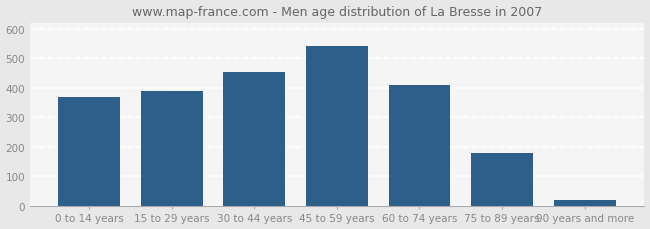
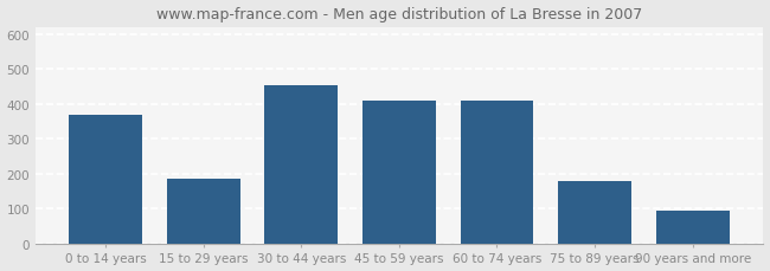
15 to 29 years: 390 -> 185
45 to 59 years: 540 -> 410
90 years and more: 18 -> 95
